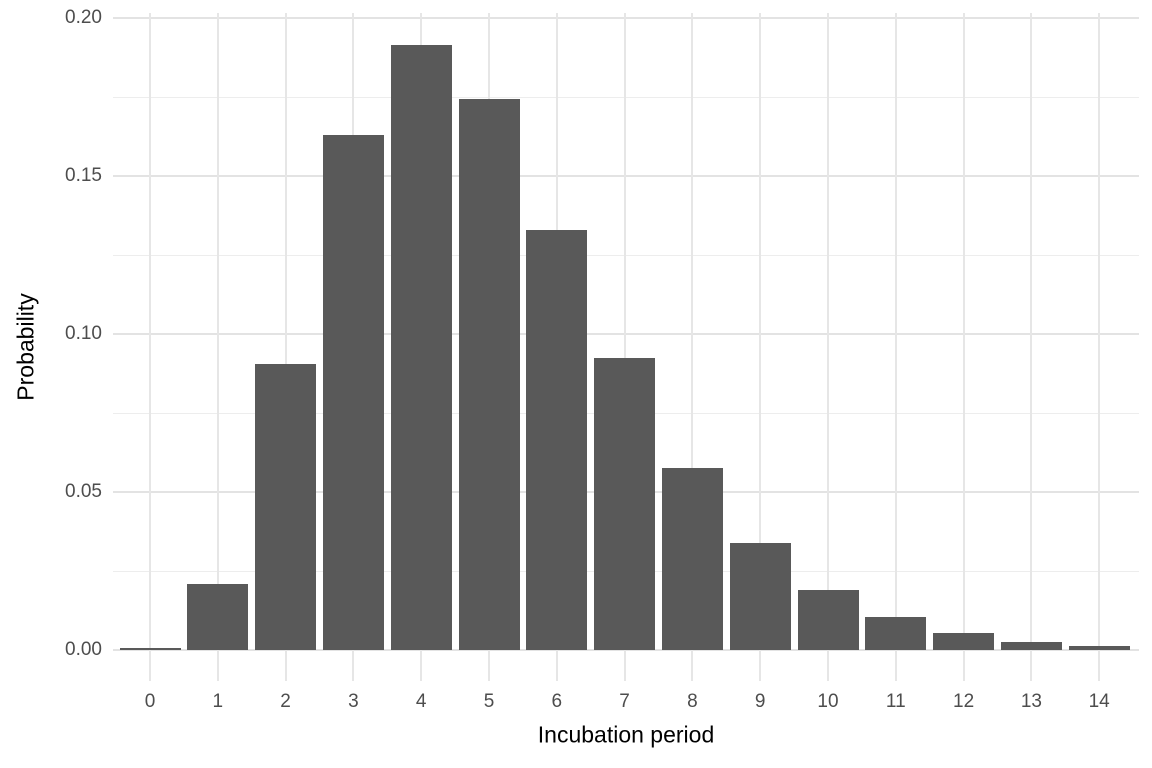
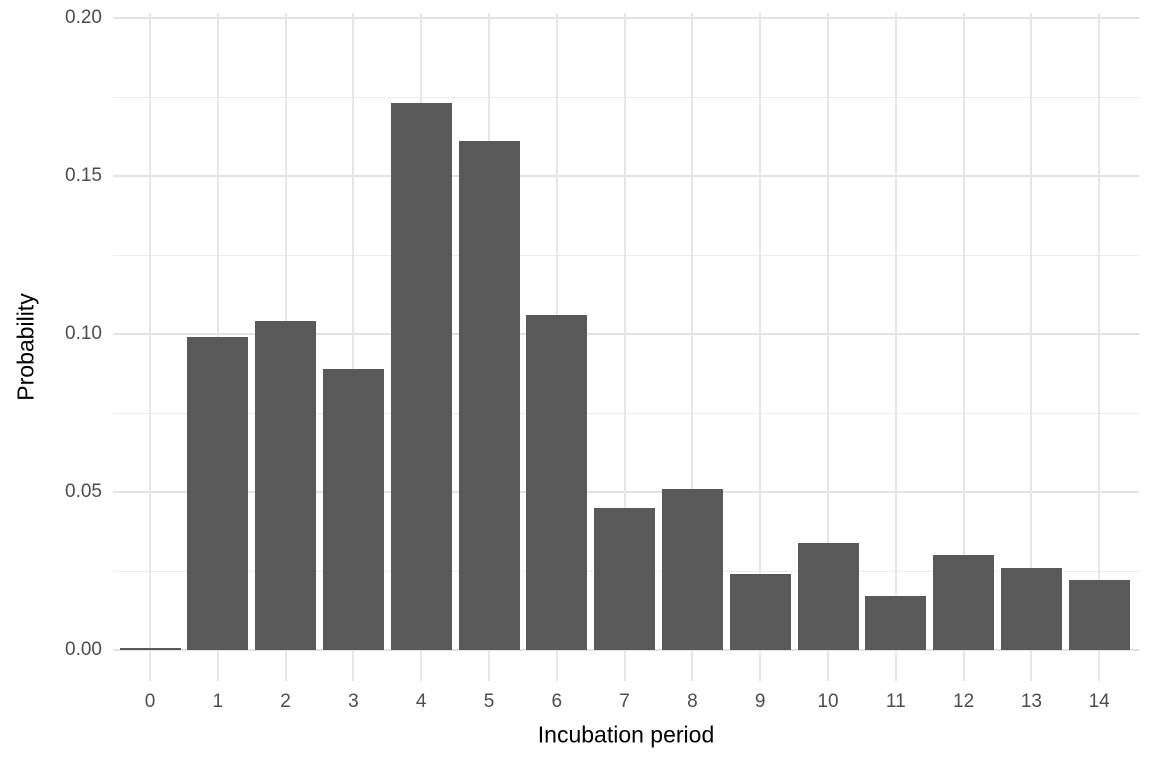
1: 0.021 -> 0.099
2: 0.090 -> 0.104
3: 0.163 -> 0.089
4: 0.192 -> 0.173
5: 0.174 -> 0.161
6: 0.133 -> 0.106
7: 0.092 -> 0.045
8: 0.058 -> 0.051
9: 0.034 -> 0.024
10: 0.019 -> 0.034
11: 0.011 -> 0.017
12: 0.005 -> 0.030
13: 0.003 -> 0.026
14: 0.001 -> 0.022
